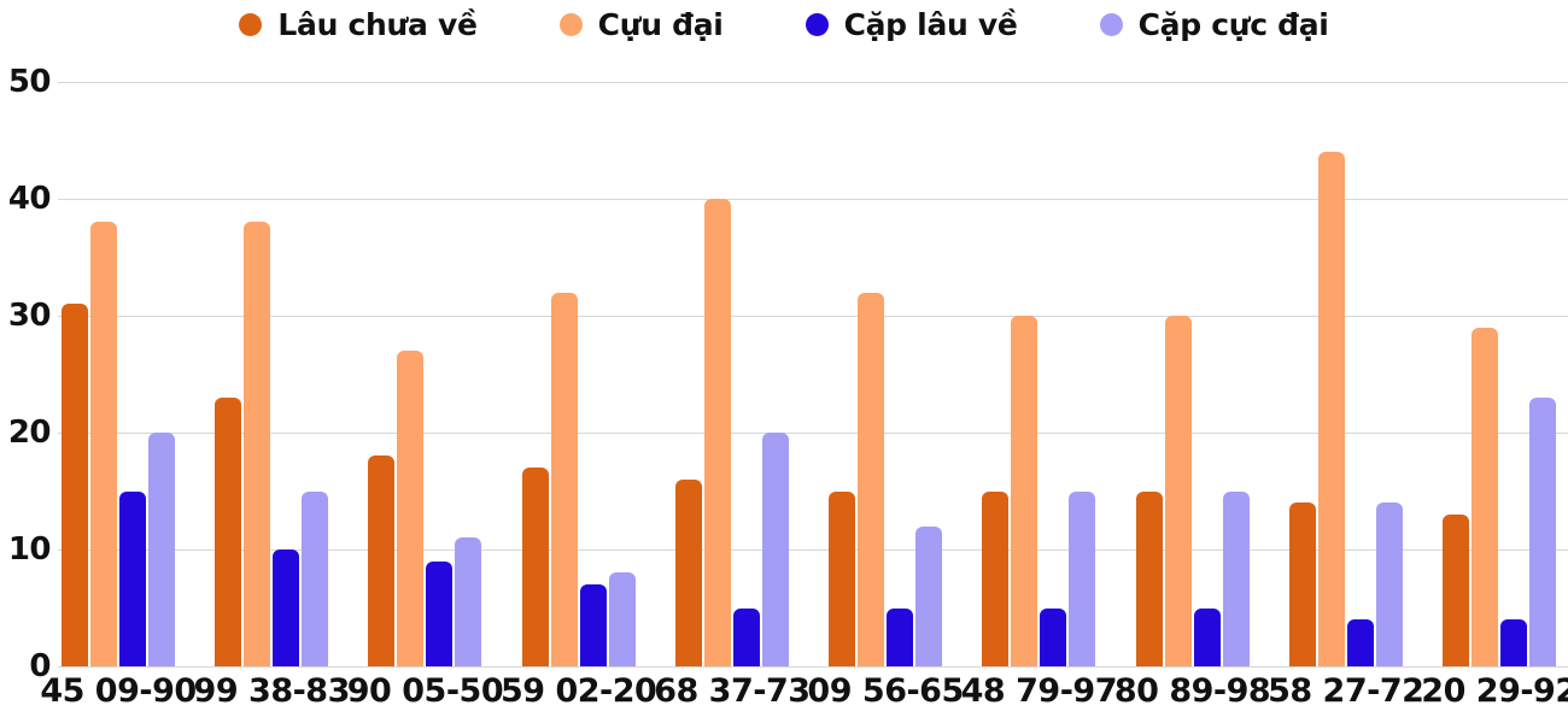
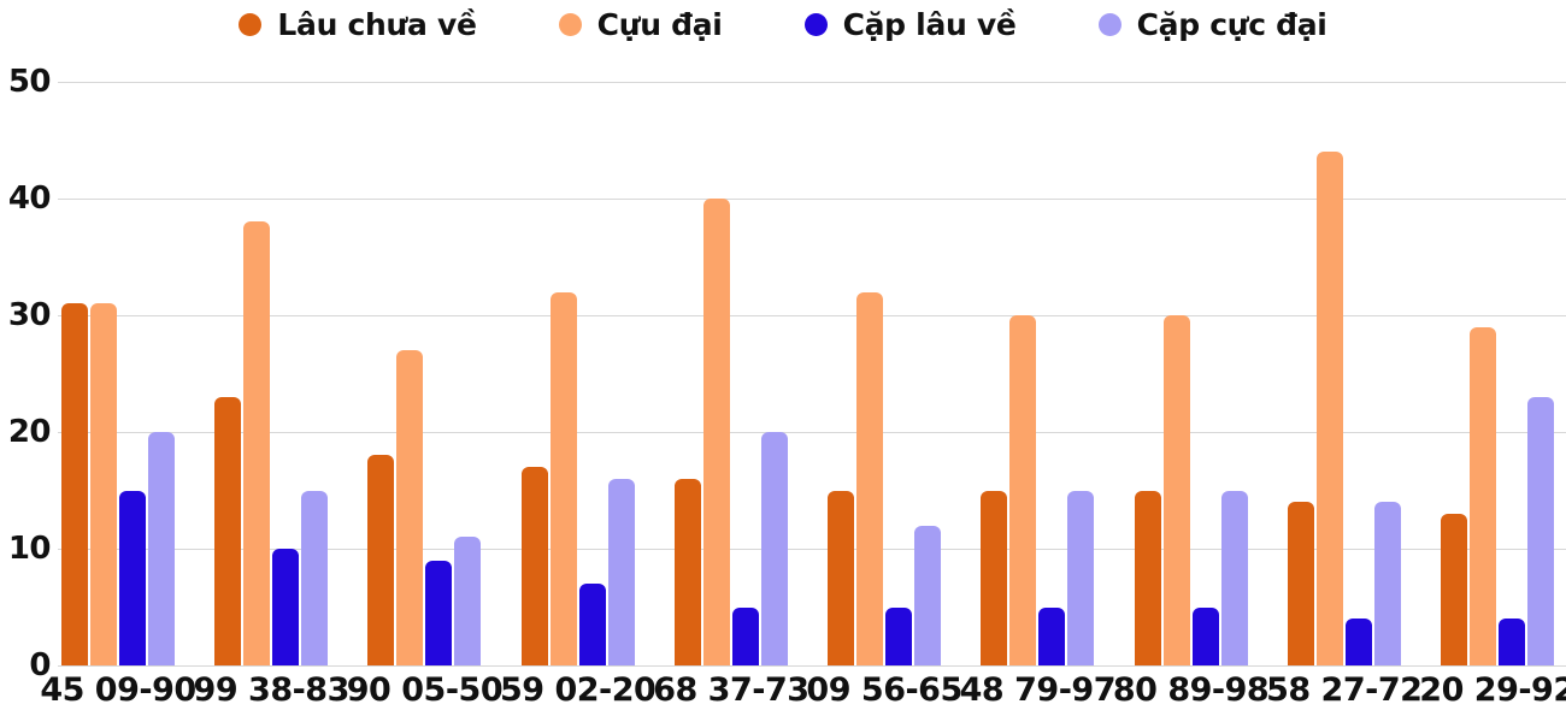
Cựu đại/45 09-90: 38 -> 31
Cặp cực đại/59 02-20: 8 -> 16
